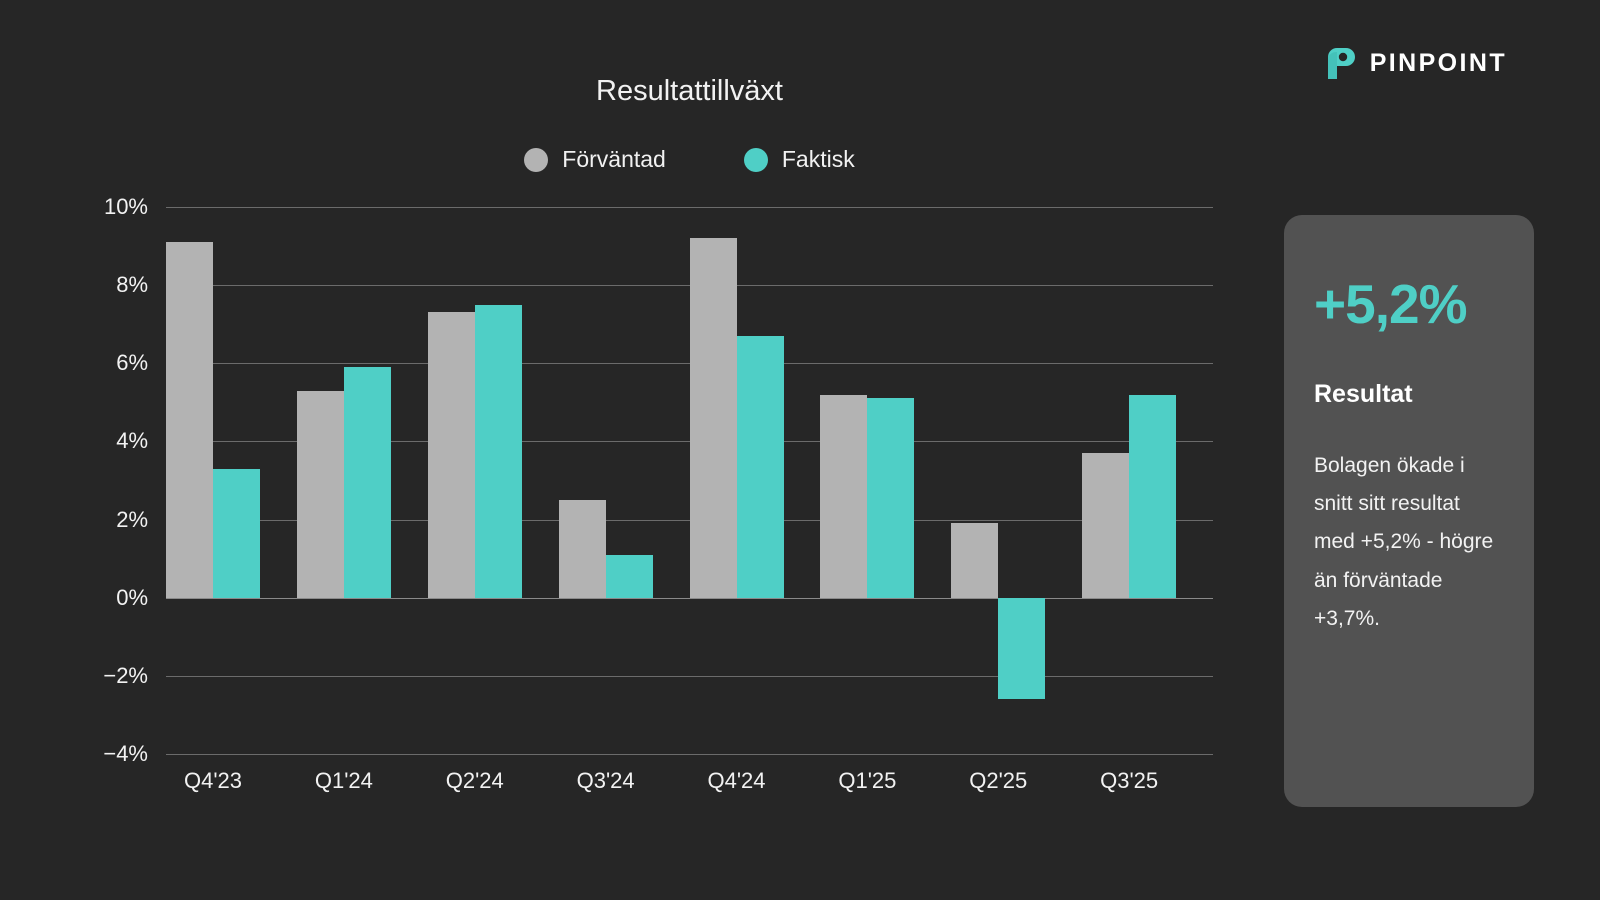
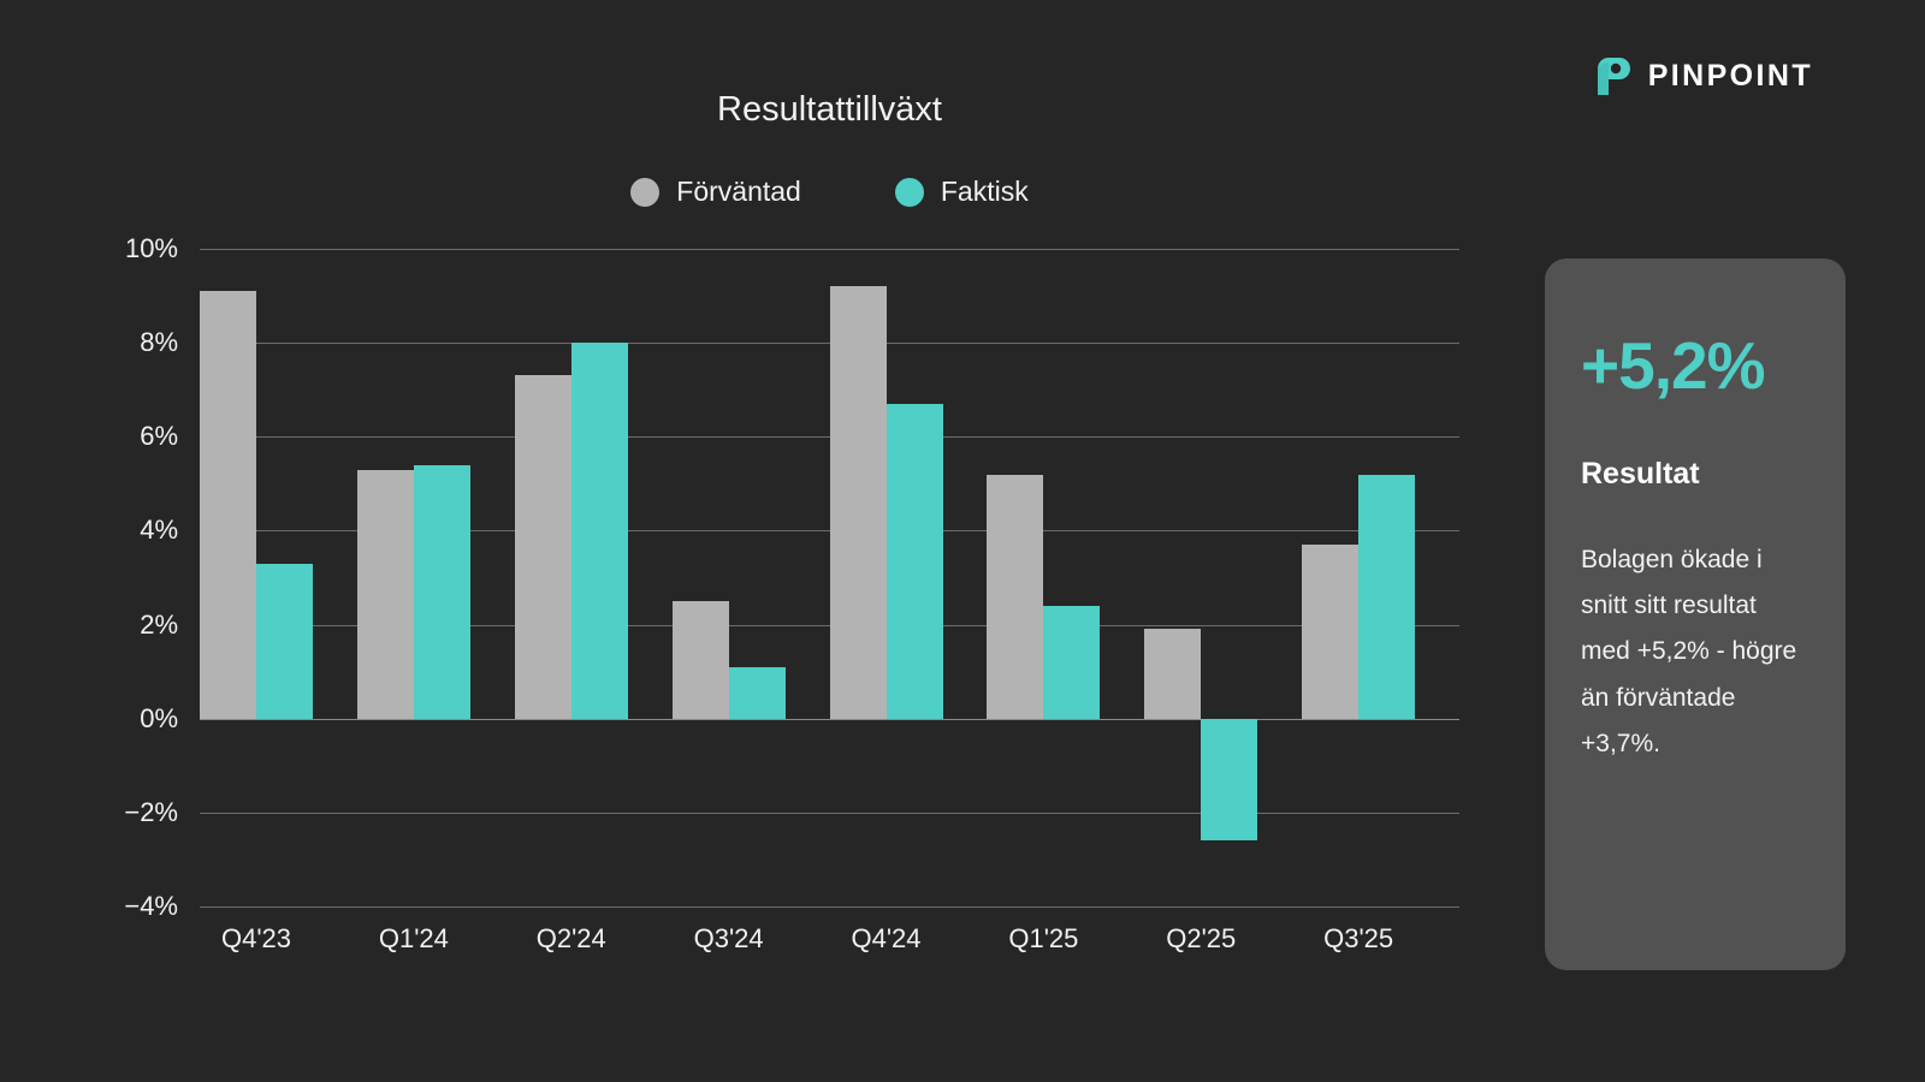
Faktisk/Q1'24: 5.9% -> 5.4%
Faktisk/Q2'24: 7.5% -> 8.0%
Faktisk/Q1'25: 5.1% -> 2.4%
